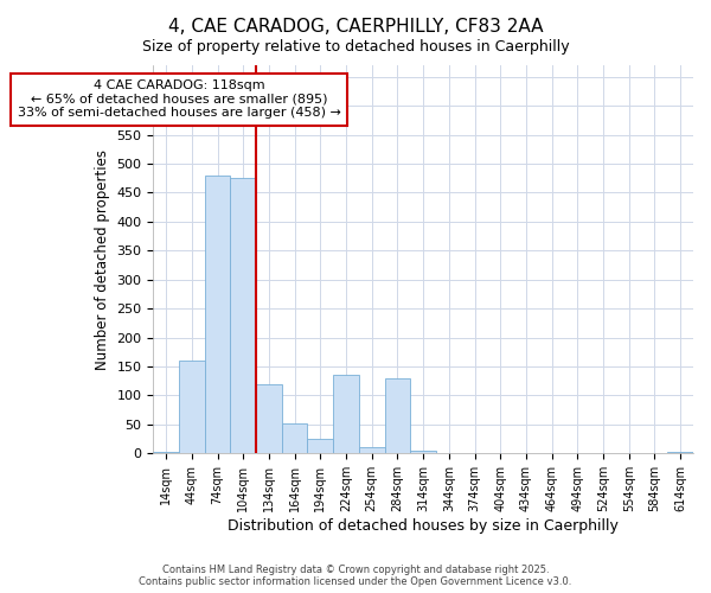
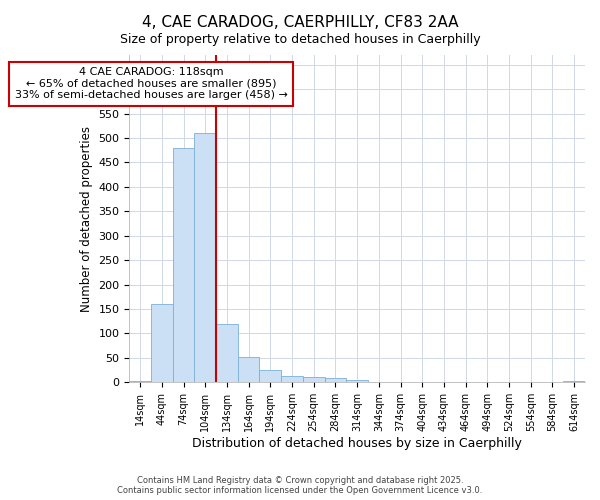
104sqm: 475 -> 510
224sqm: 135 -> 13
284sqm: 130 -> 8
